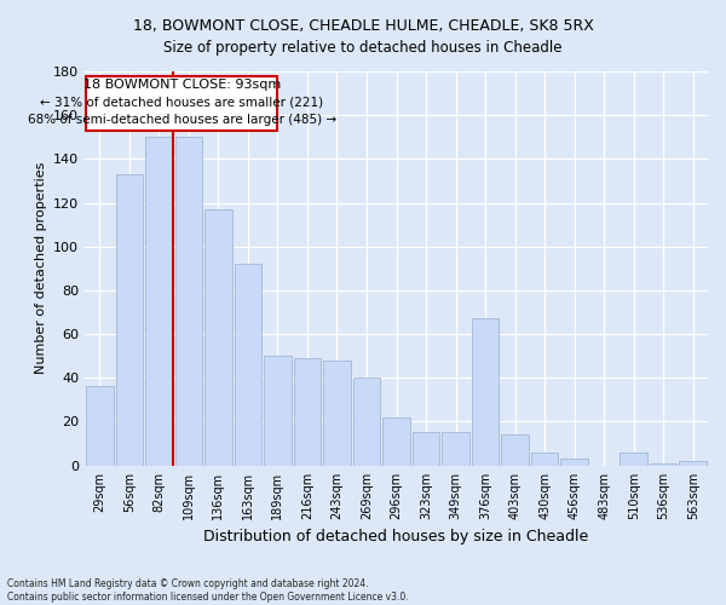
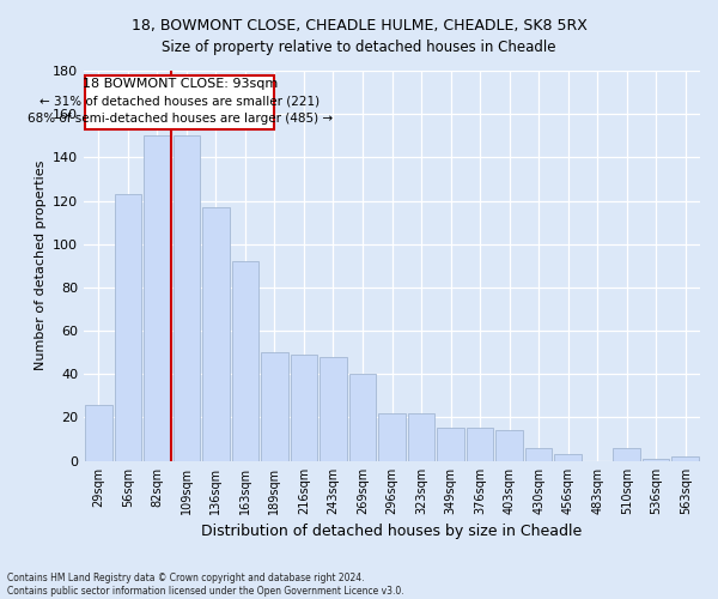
29sqm: 36 -> 26
56sqm: 133 -> 123
323sqm: 15 -> 22
376sqm: 67 -> 15
